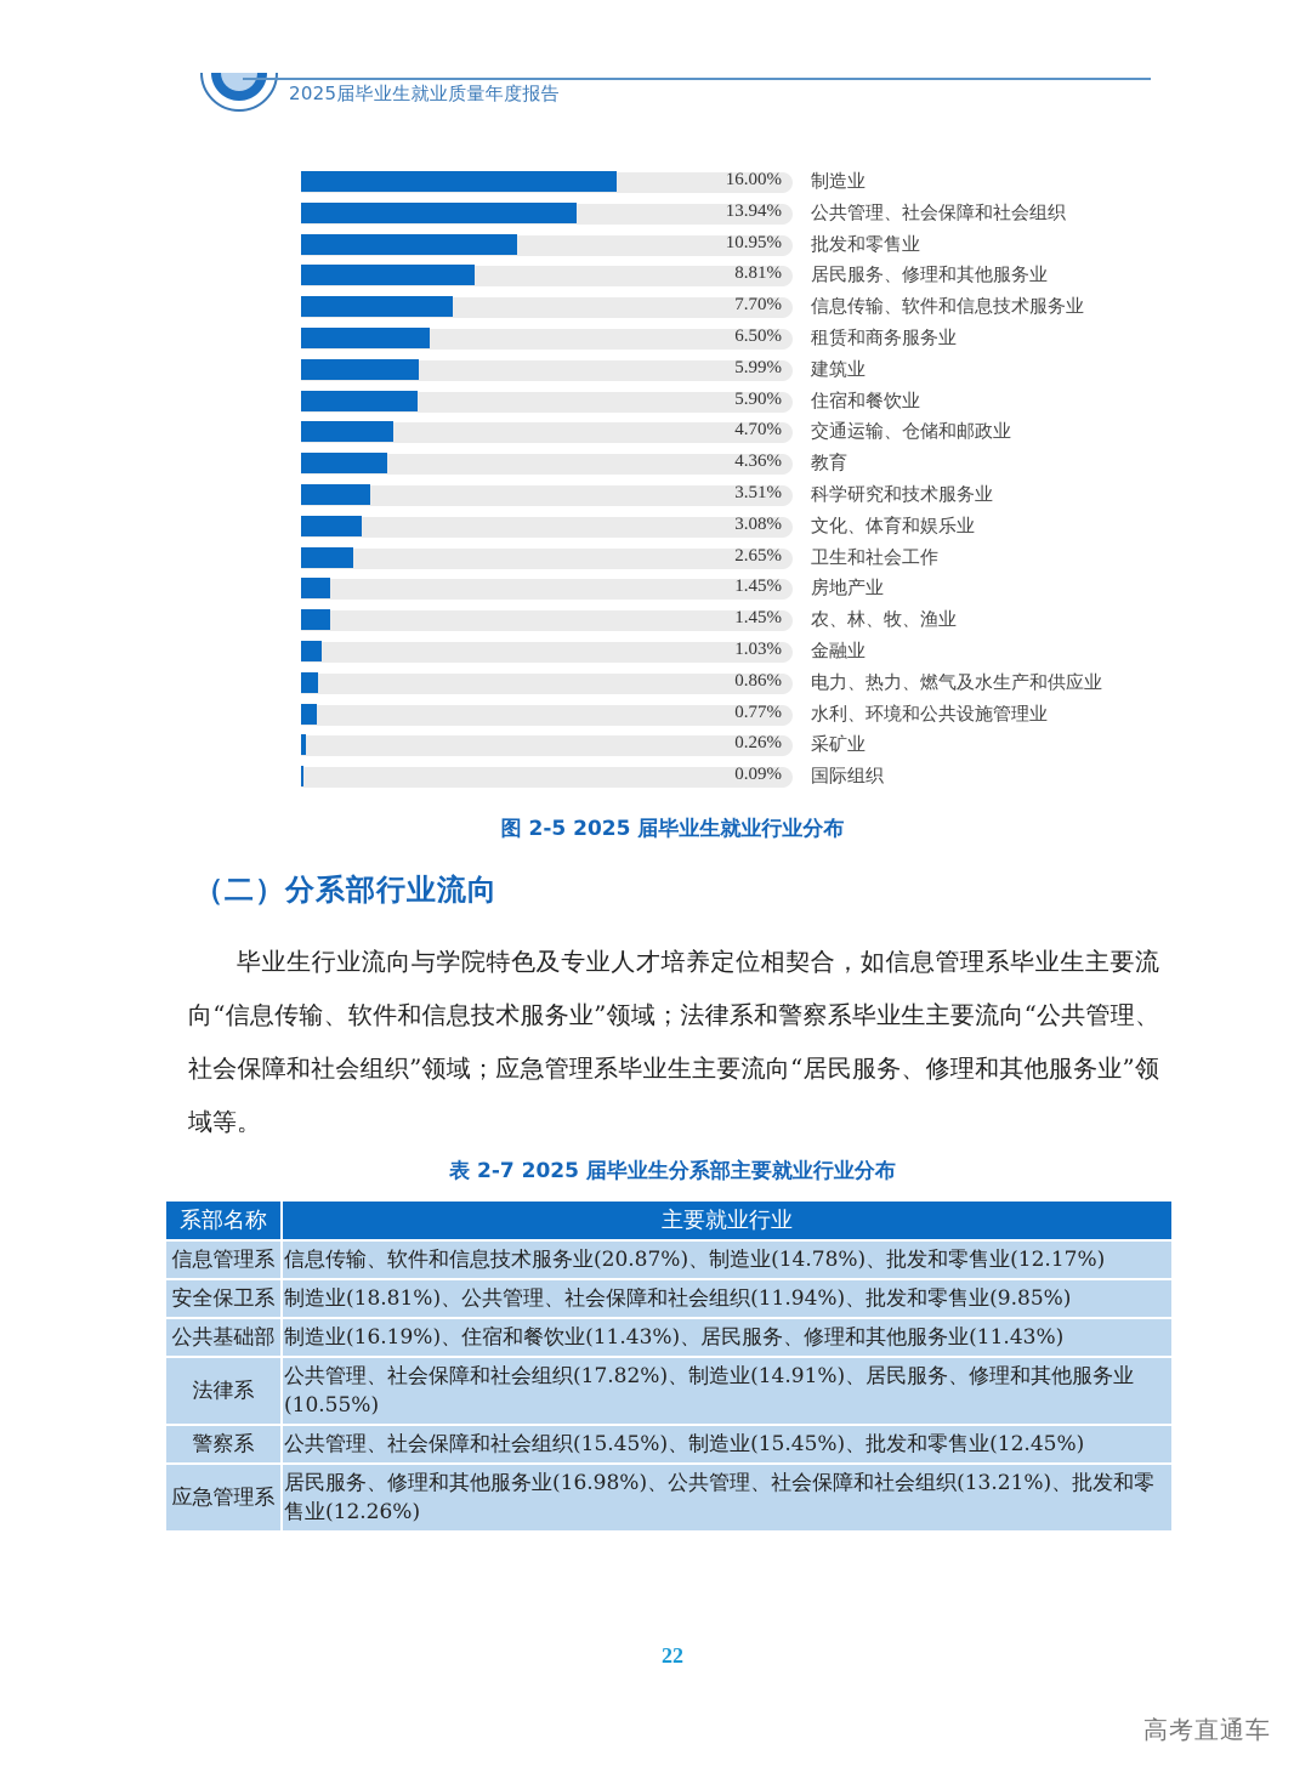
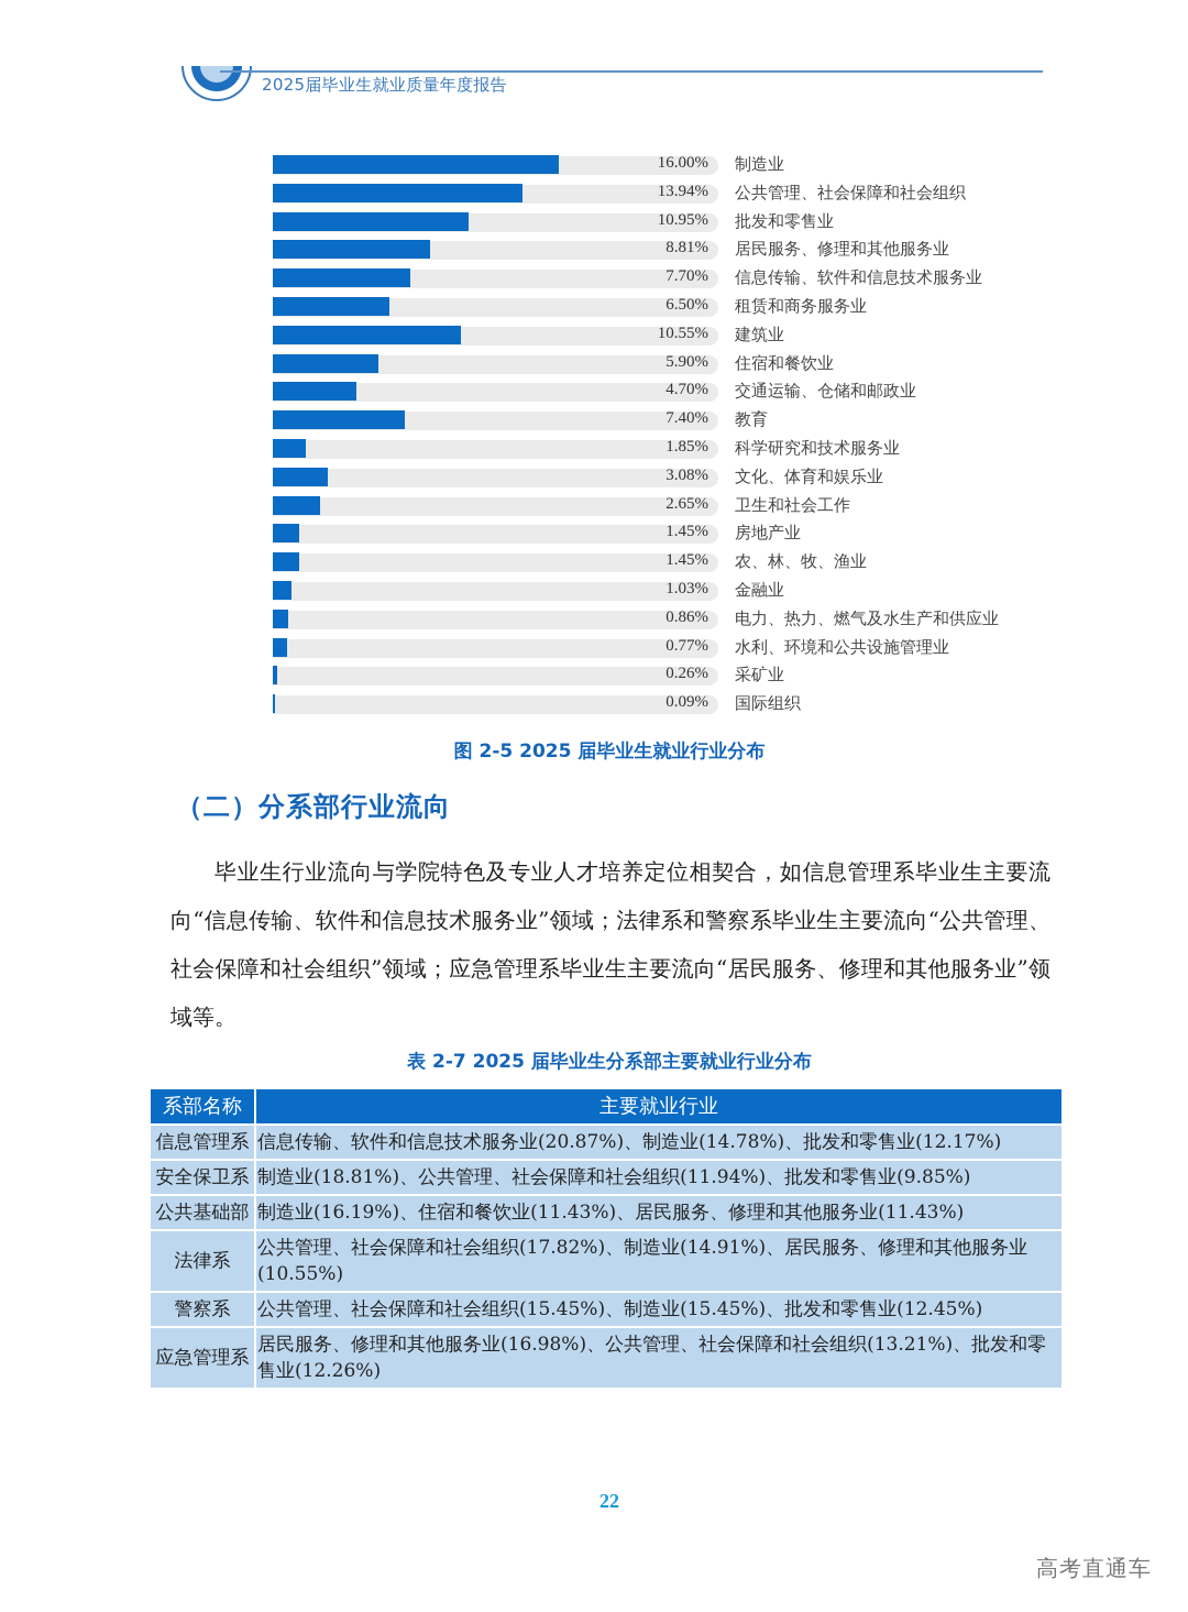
建筑业: 5.99% -> 10.55%
教育: 4.36% -> 7.40%
科学研究和技术服务业: 3.51% -> 1.85%
